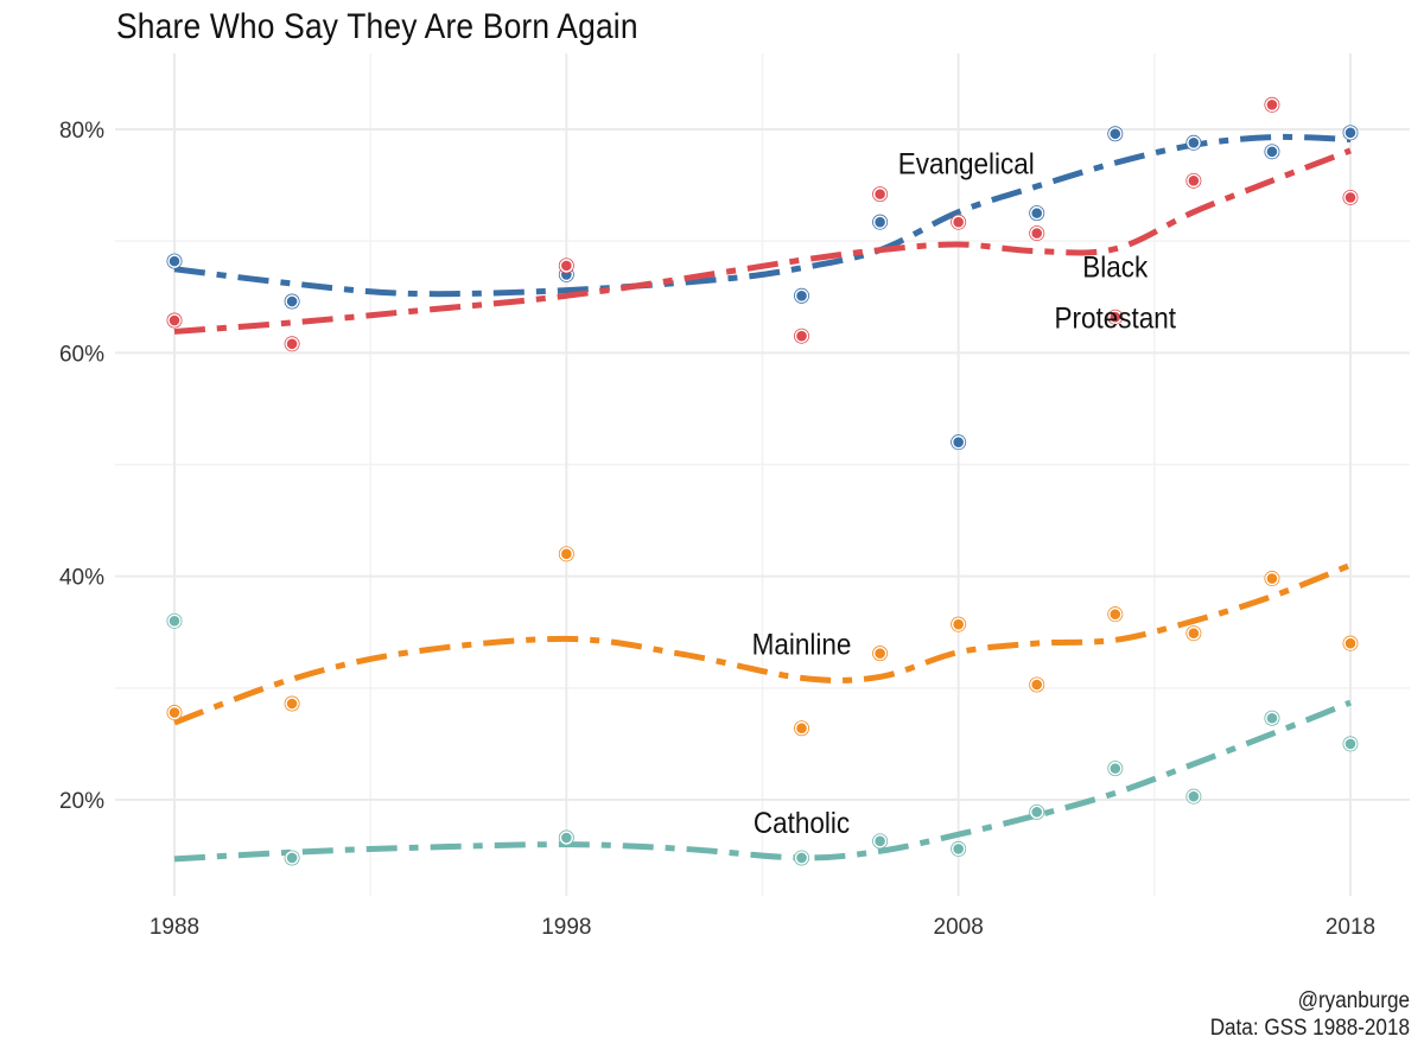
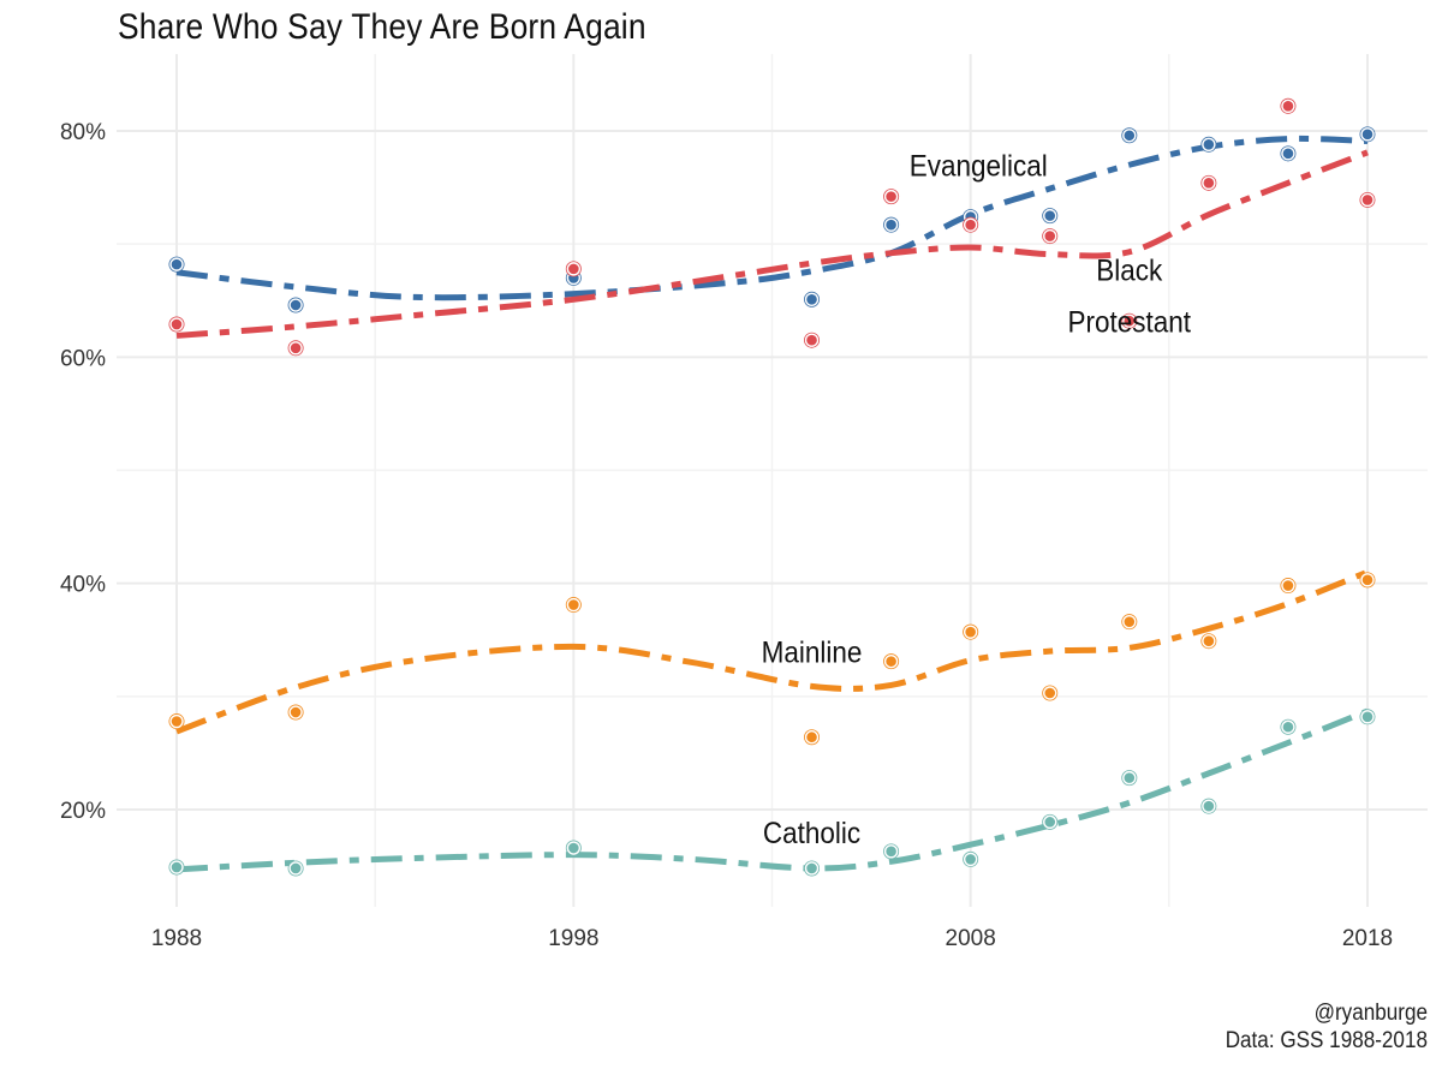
Catholic/1988: 36% -> 15%
Mainline/1998: 42% -> 38%
Evangelical/2008: 52% -> 72%
Mainline/2018: 34% -> 40%
Catholic/2018: 25% -> 28%
